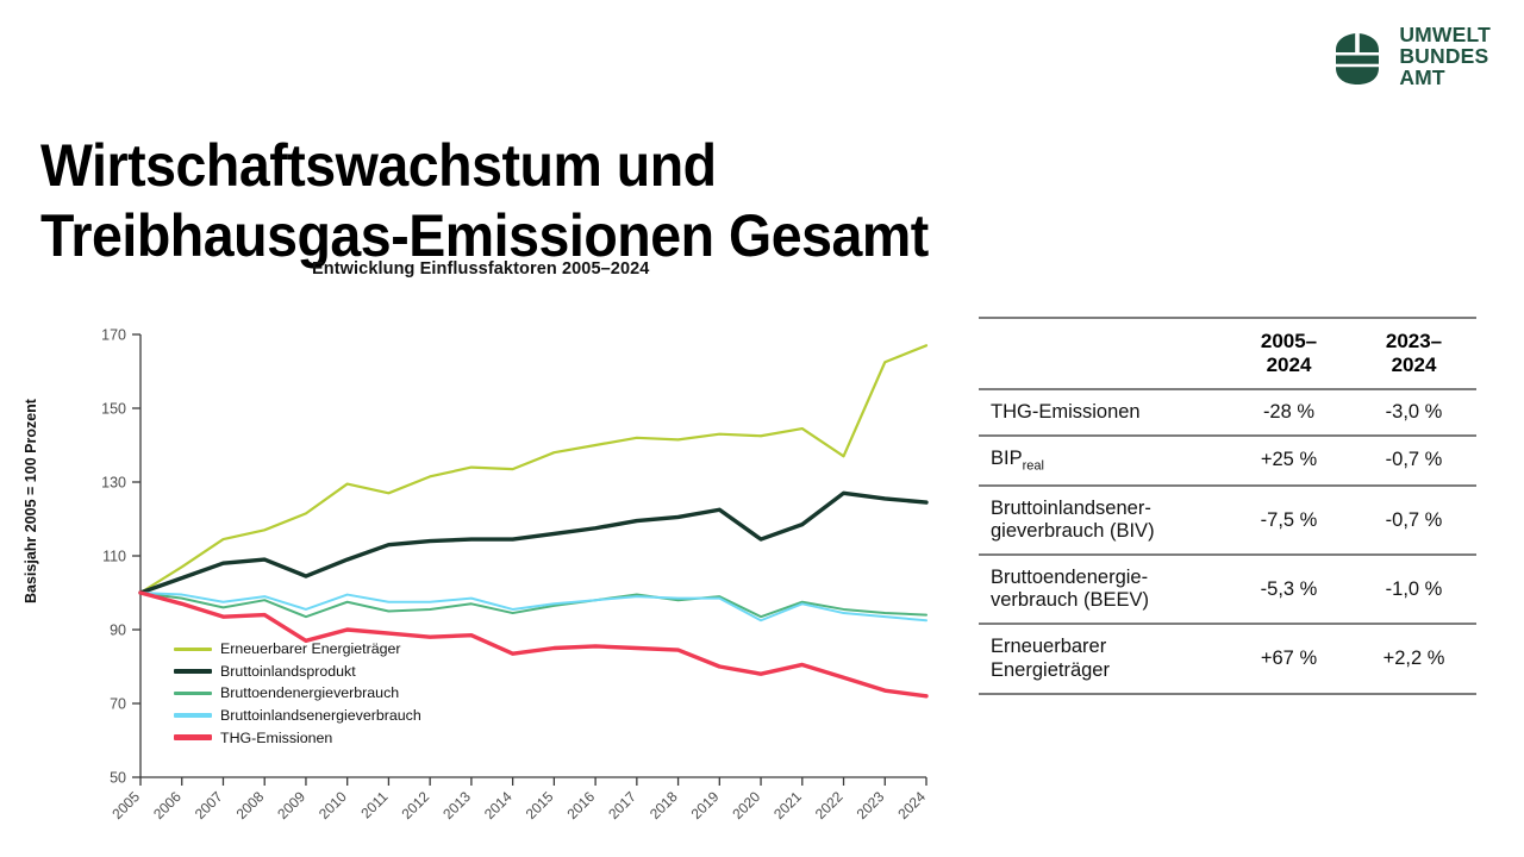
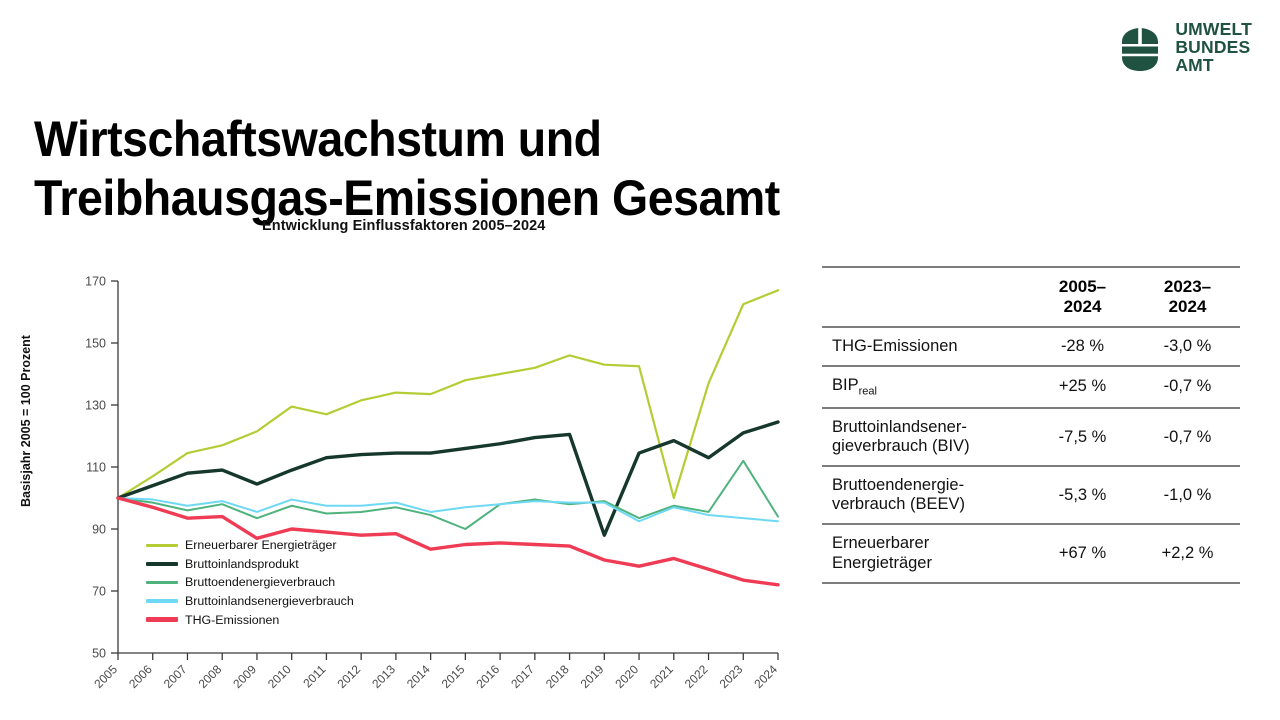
Bruttoendenergieverbrauch/2015: 96 -> 90
Erneuerbarer Energieträger/2018: 142 -> 146
Bruttoinlandsprodukt/2019: 122 -> 88
Erneuerbarer Energieträger/2021: 144 -> 100
Bruttoinlandsprodukt/2022: 127 -> 113
Bruttoinlandsprodukt/2023: 126 -> 121
Bruttoendenergieverbrauch/2023: 94 -> 112
